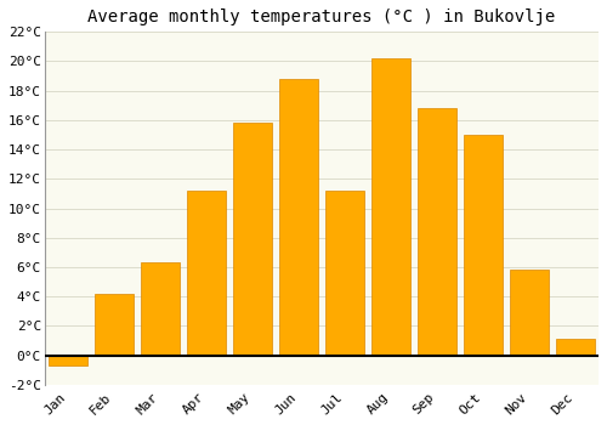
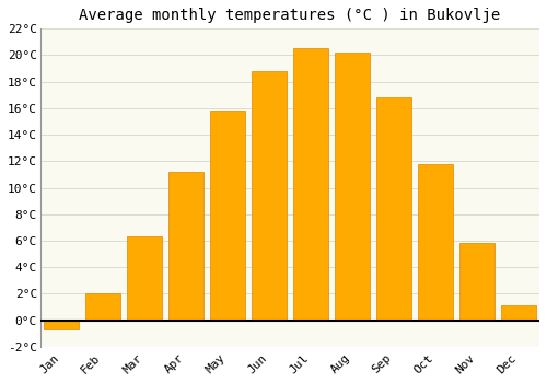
Feb: 4.2°C -> 2.0°C
Jul: 11.2°C -> 20.5°C
Oct: 15.0°C -> 11.8°C
